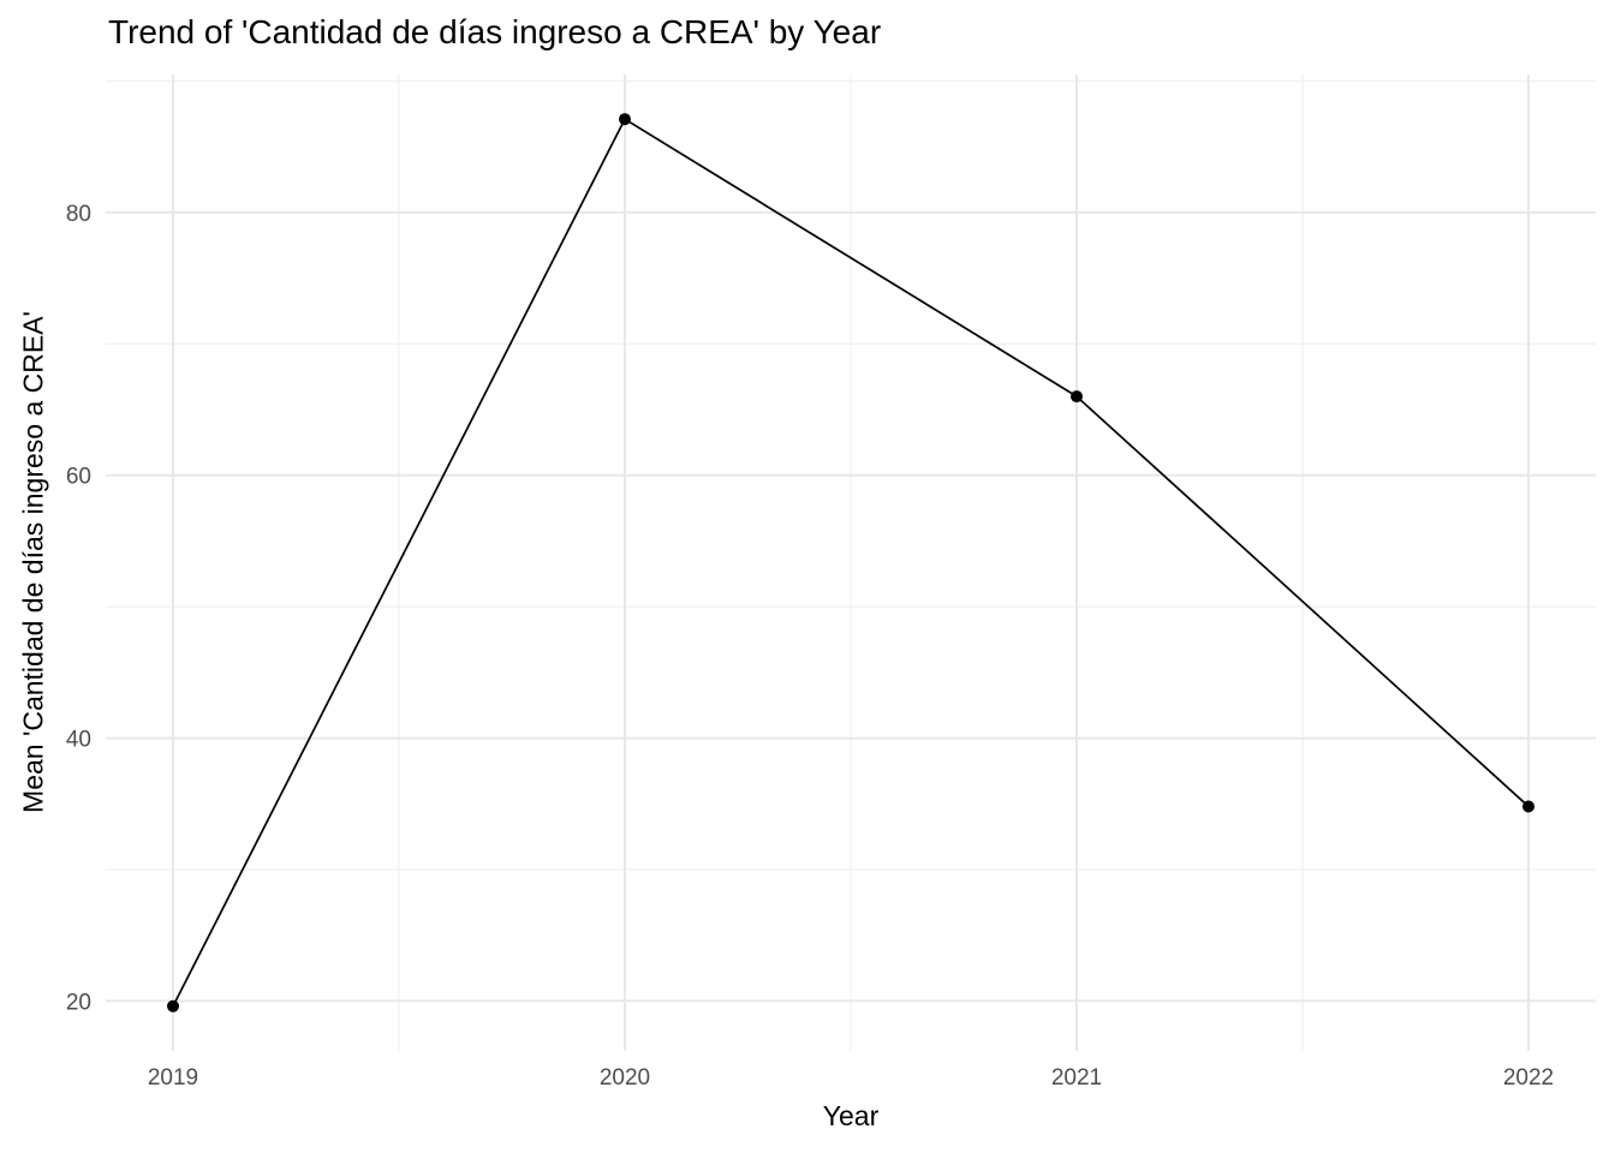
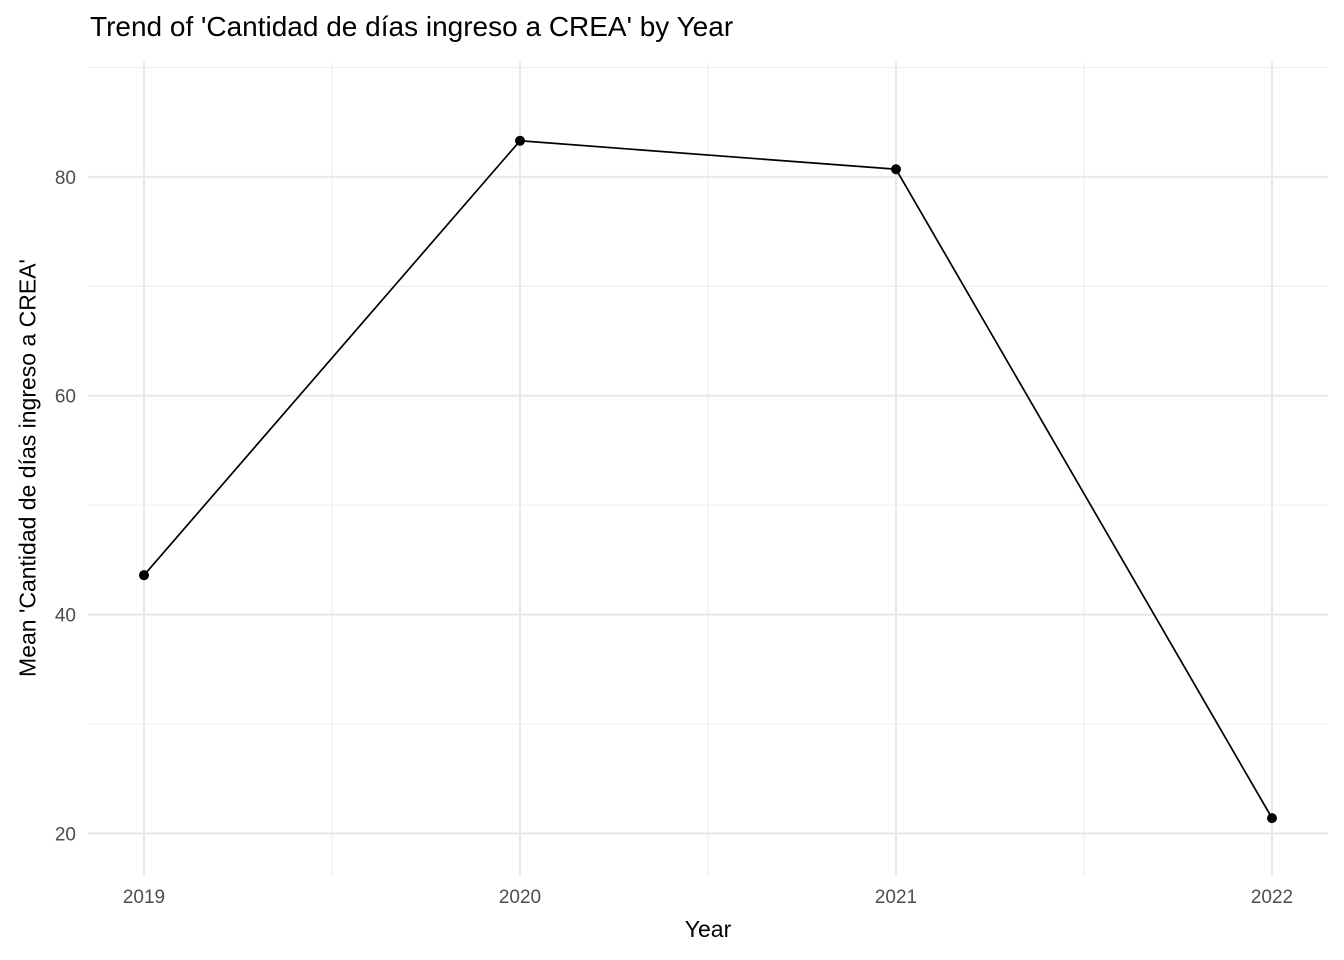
2019: 19.6 -> 43.6
2020: 87.1 -> 83.3
2021: 66.0 -> 80.7
2022: 34.8 -> 21.4
